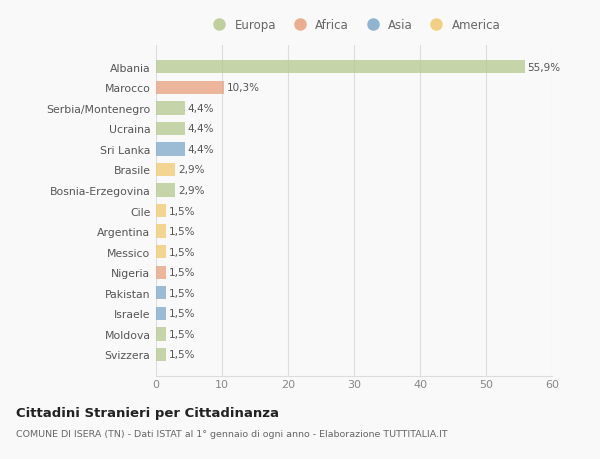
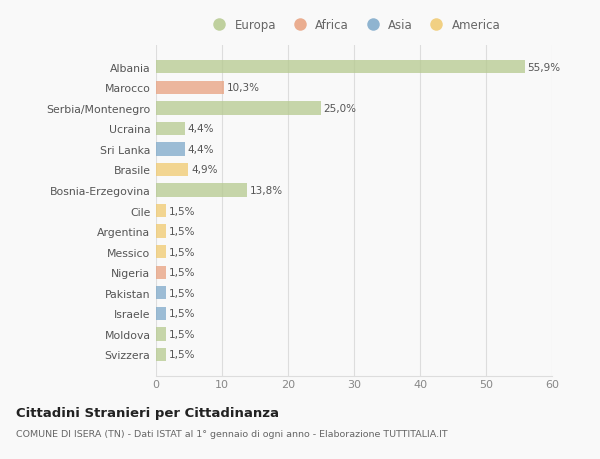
Serbia/Montenegro: 4,4% -> 25,0%
Brasile: 2,9% -> 4,9%
Bosnia-Erzegovina: 2,9% -> 13,8%
